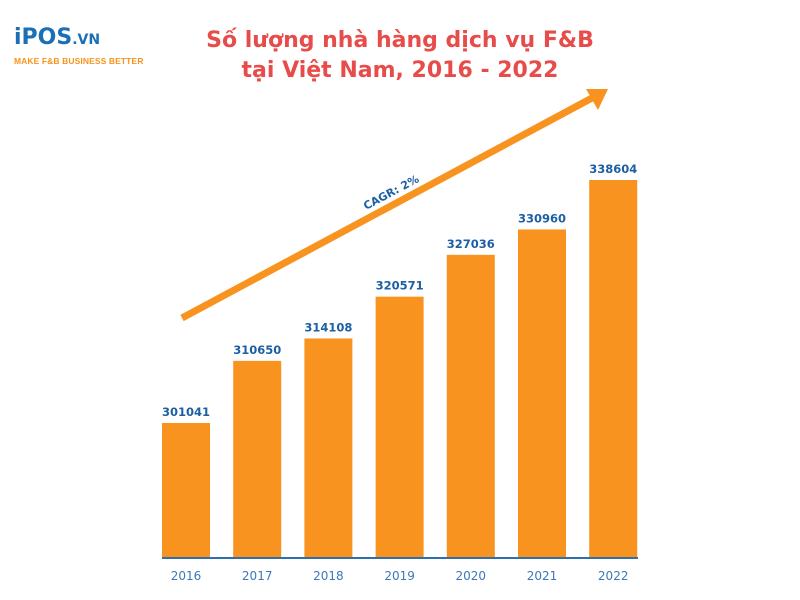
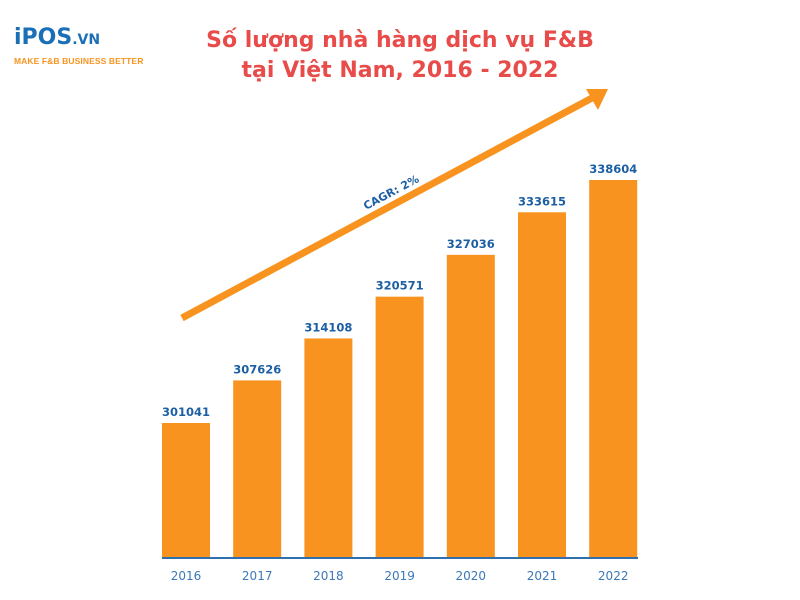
2017: 310650 -> 307626
2021: 330960 -> 333615
